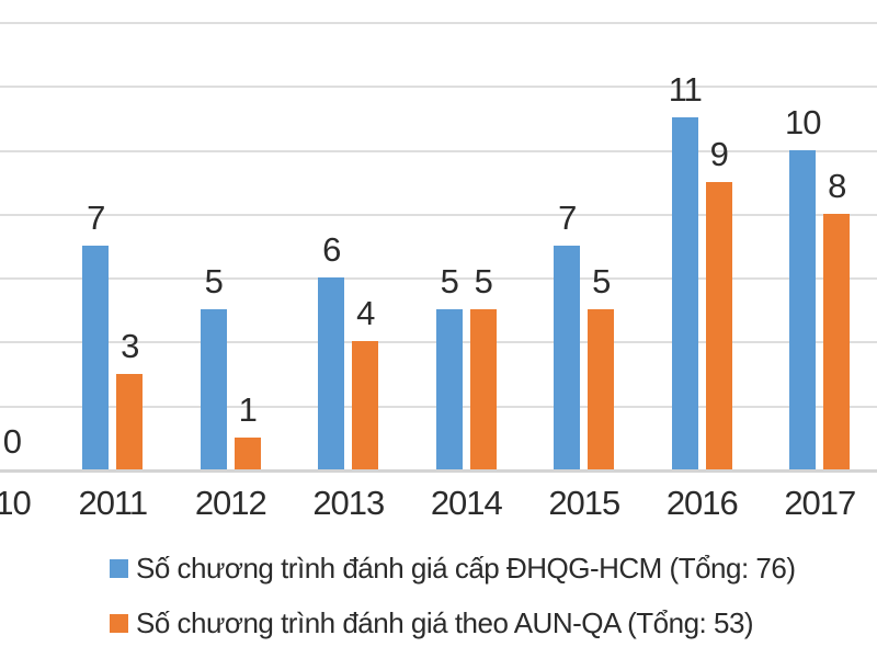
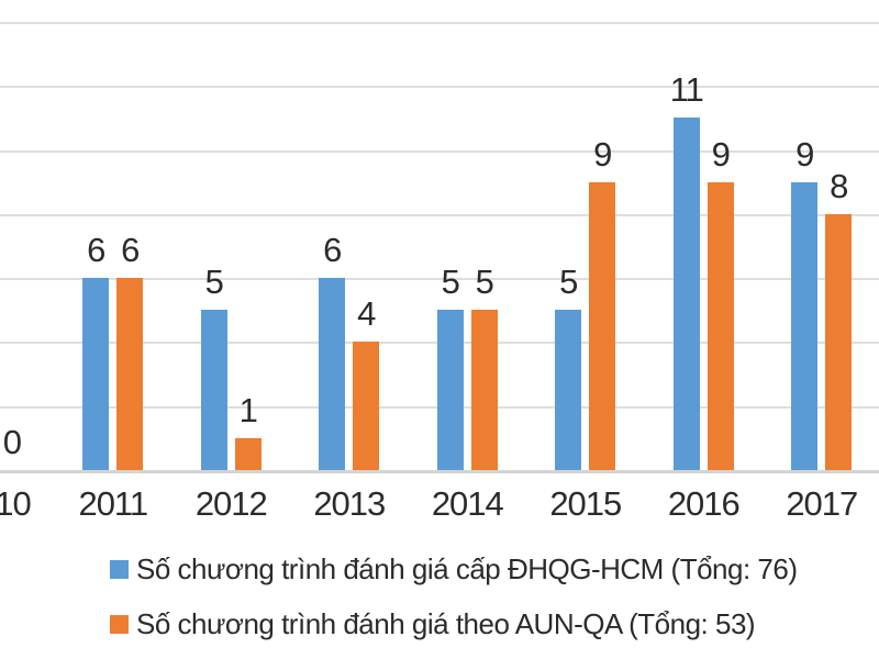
Số chương trình đánh giá cấp ĐHQG-HCM (Tổng: 76)/2011: 7 -> 6
Số chương trình đánh giá theo AUN-QA (Tổng: 53)/2011: 3 -> 6
Số chương trình đánh giá cấp ĐHQG-HCM (Tổng: 76)/2015: 7 -> 5
Số chương trình đánh giá theo AUN-QA (Tổng: 53)/2015: 5 -> 9
Số chương trình đánh giá cấp ĐHQG-HCM (Tổng: 76)/2017: 10 -> 9
